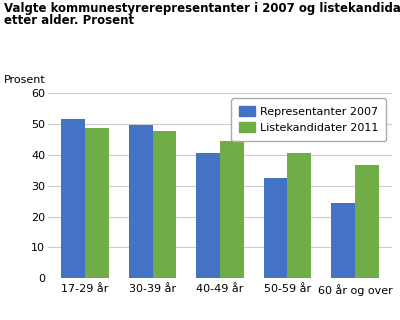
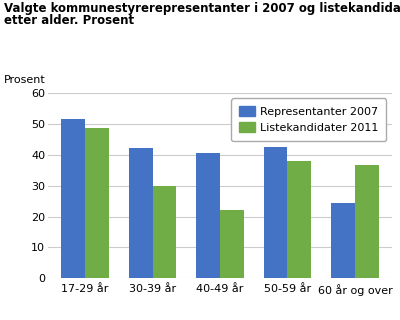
Representanter 2007/30-39 år: 49.5 -> 42.0
Listekandidater 2011/30-39 år: 47.5 -> 30.0
Listekandidater 2011/40-49 år: 44.5 -> 22.0
Representanter 2007/50-59 år: 32.5 -> 42.5
Listekandidater 2011/50-59 år: 40.5 -> 38.0
